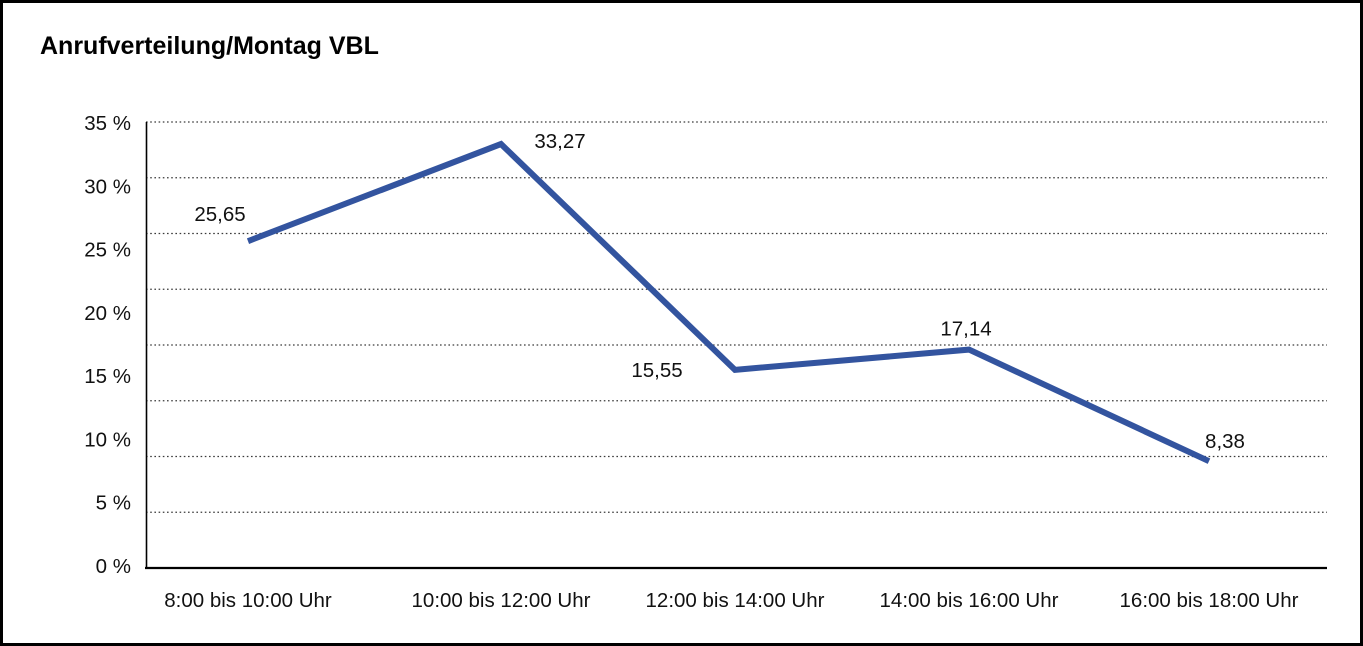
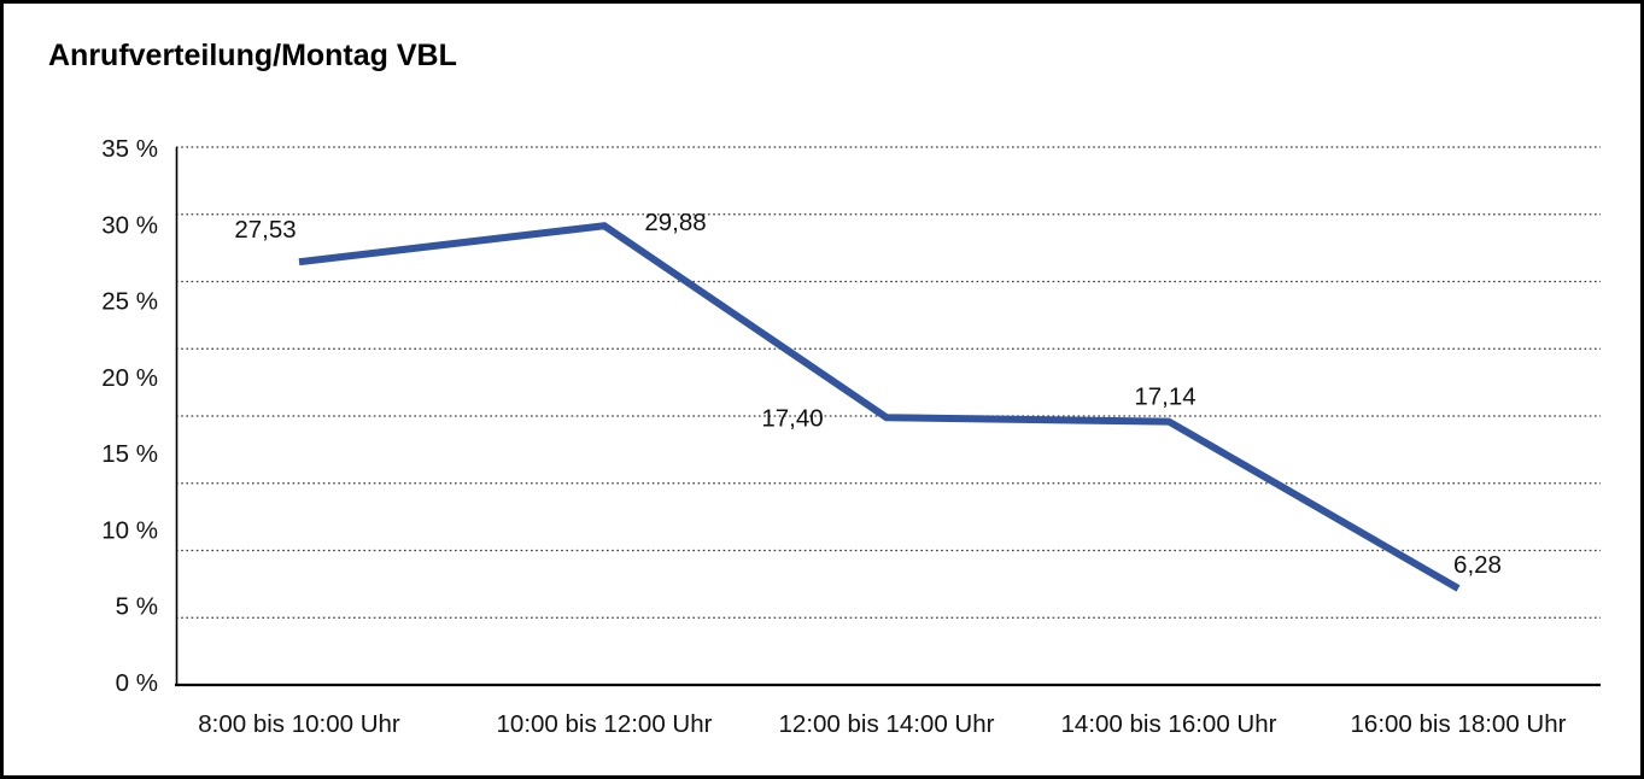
8:00 bis 10:00 Uhr: 25,65 -> 27,53
10:00 bis 12:00 Uhr: 33,27 -> 29,88
12:00 bis 14:00 Uhr: 15,55 -> 17,40
16:00 bis 18:00 Uhr: 8,38 -> 6,28
